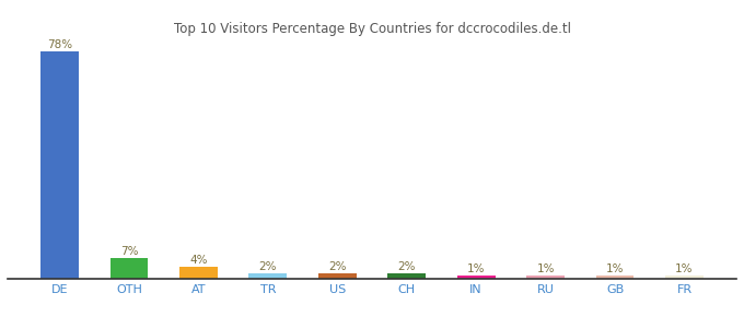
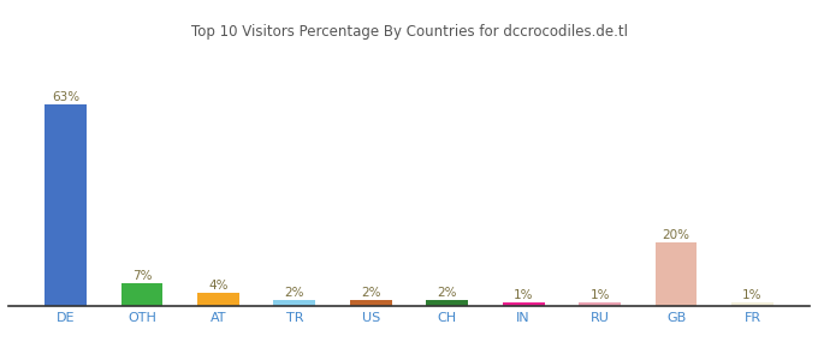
DE: 78% -> 63%
GB: 1% -> 20%
